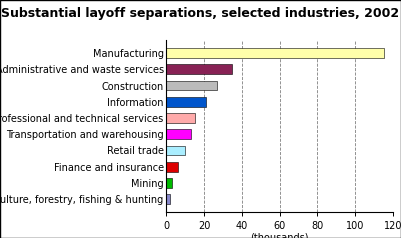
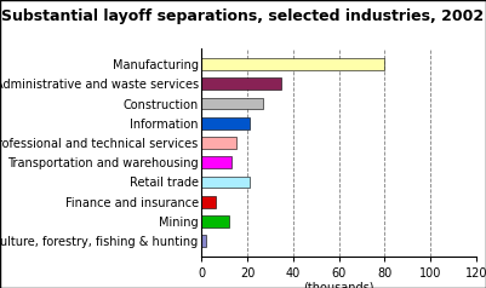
Manufacturing: 115 -> 80
Retail trade: 10 -> 21
Mining: 3 -> 12
